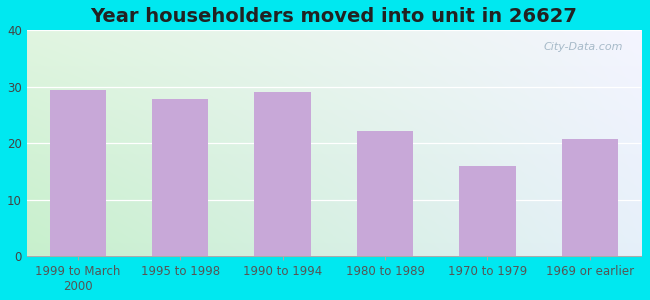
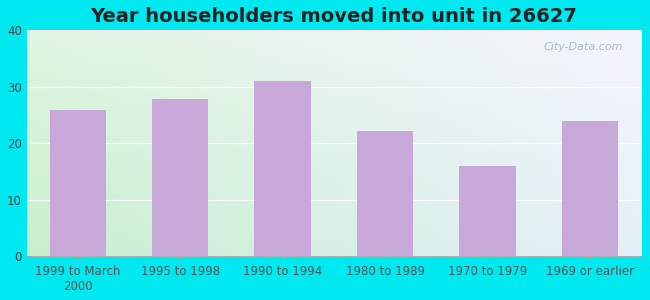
1999 to March 2000: 29.4 -> 25.8
1990 to 1994: 29.0 -> 31.0
1969 or earlier: 20.8 -> 24.0
